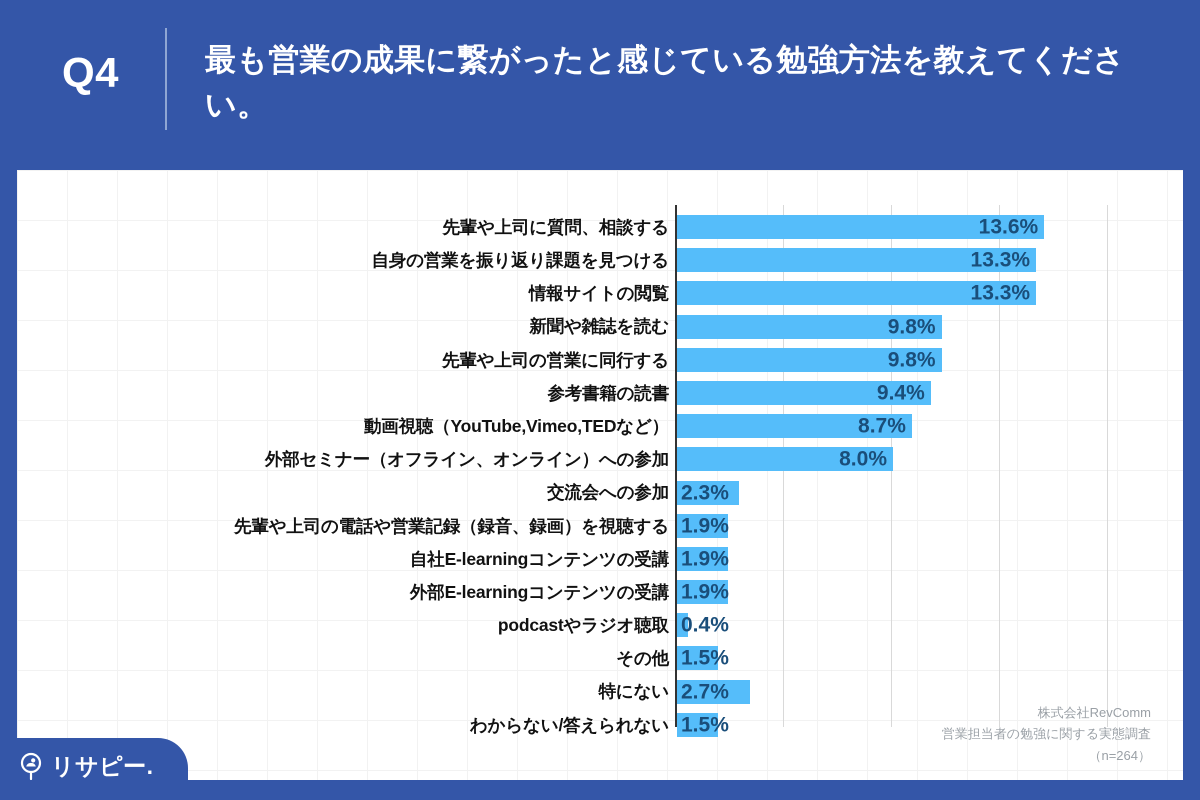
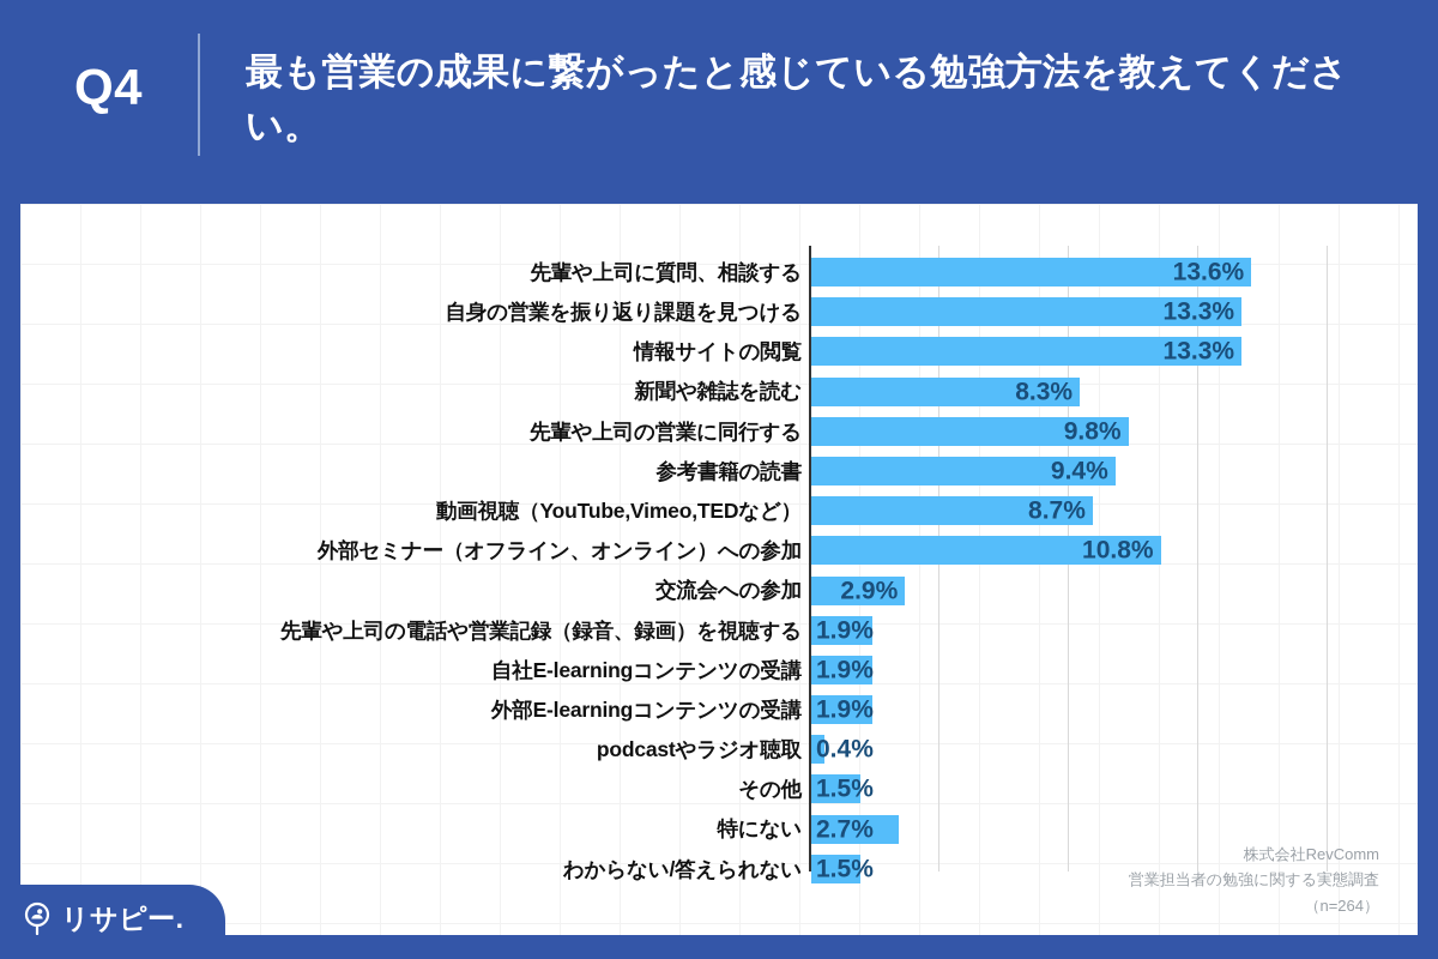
新聞や雑誌を読む: 9.8% -> 8.3%
外部セミナー（オフライン、オンライン）への参加: 8.0% -> 10.8%
交流会への参加: 2.3% -> 2.9%
